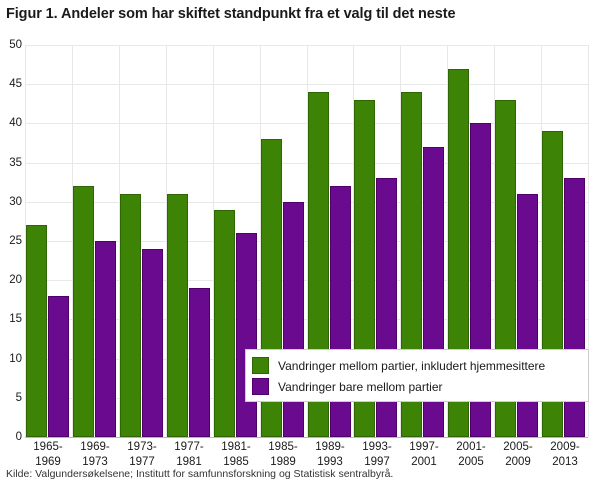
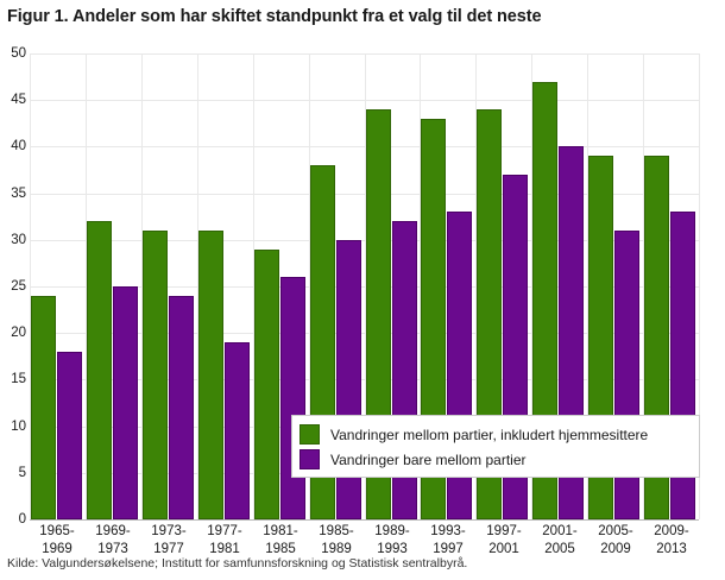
Vandringer mellom partier, inkludert hjemmesittere/1965-1969: 27 -> 24
Vandringer mellom partier, inkludert hjemmesittere/2005-2009: 43 -> 39
